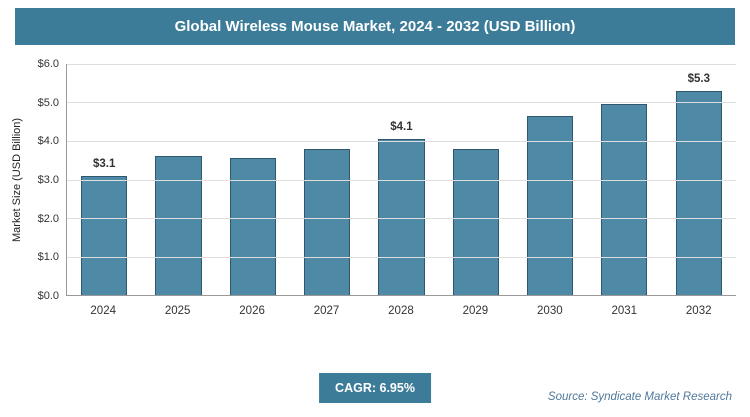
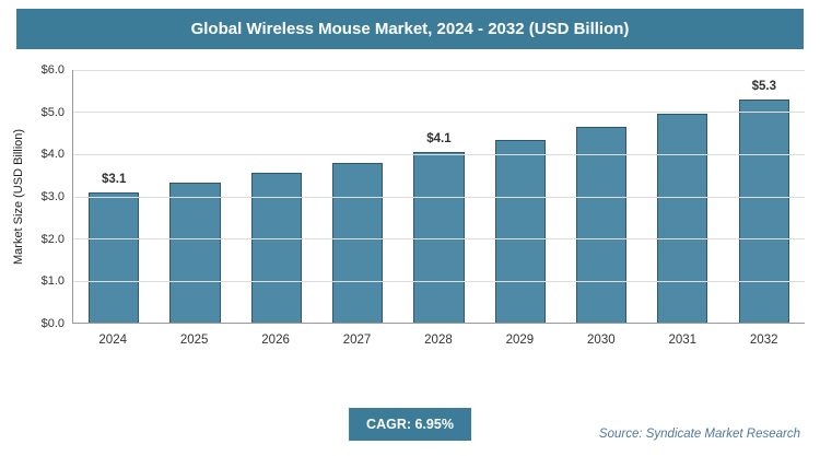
2025: $3.6 -> $3.3
2029: $3.8 -> $4.3
